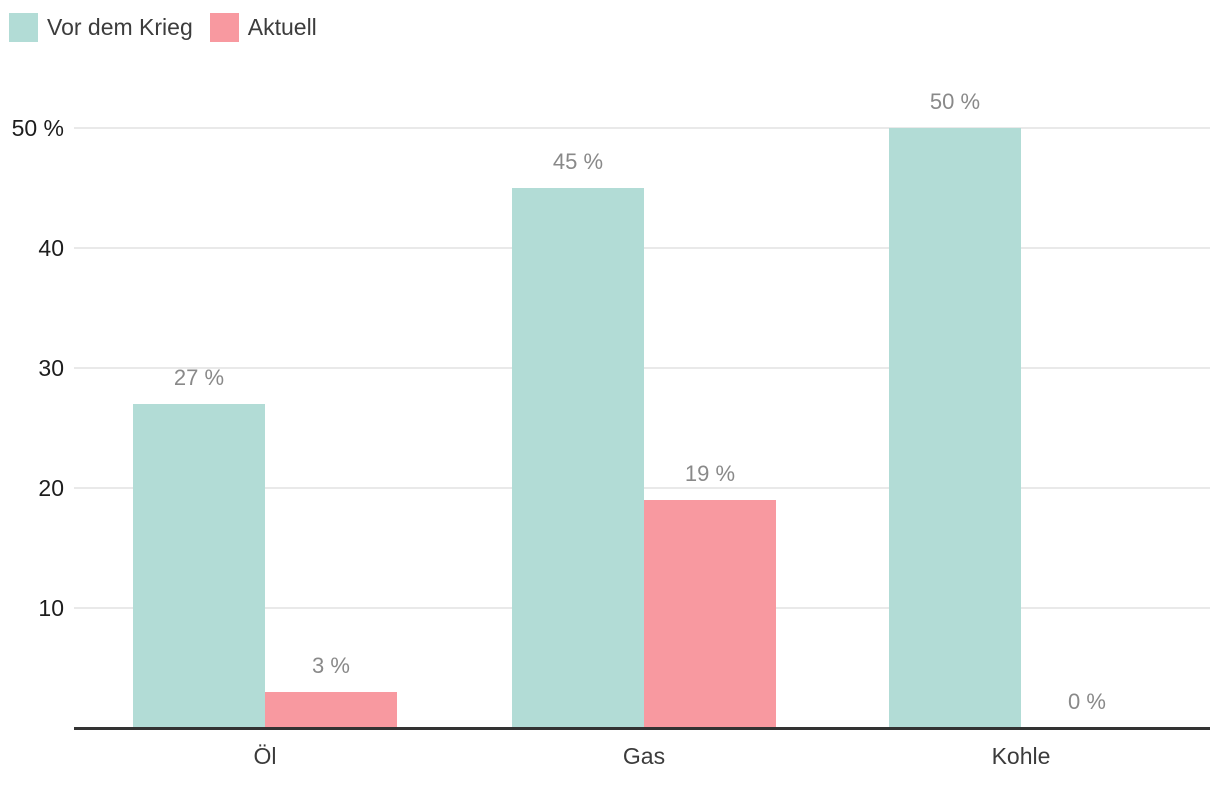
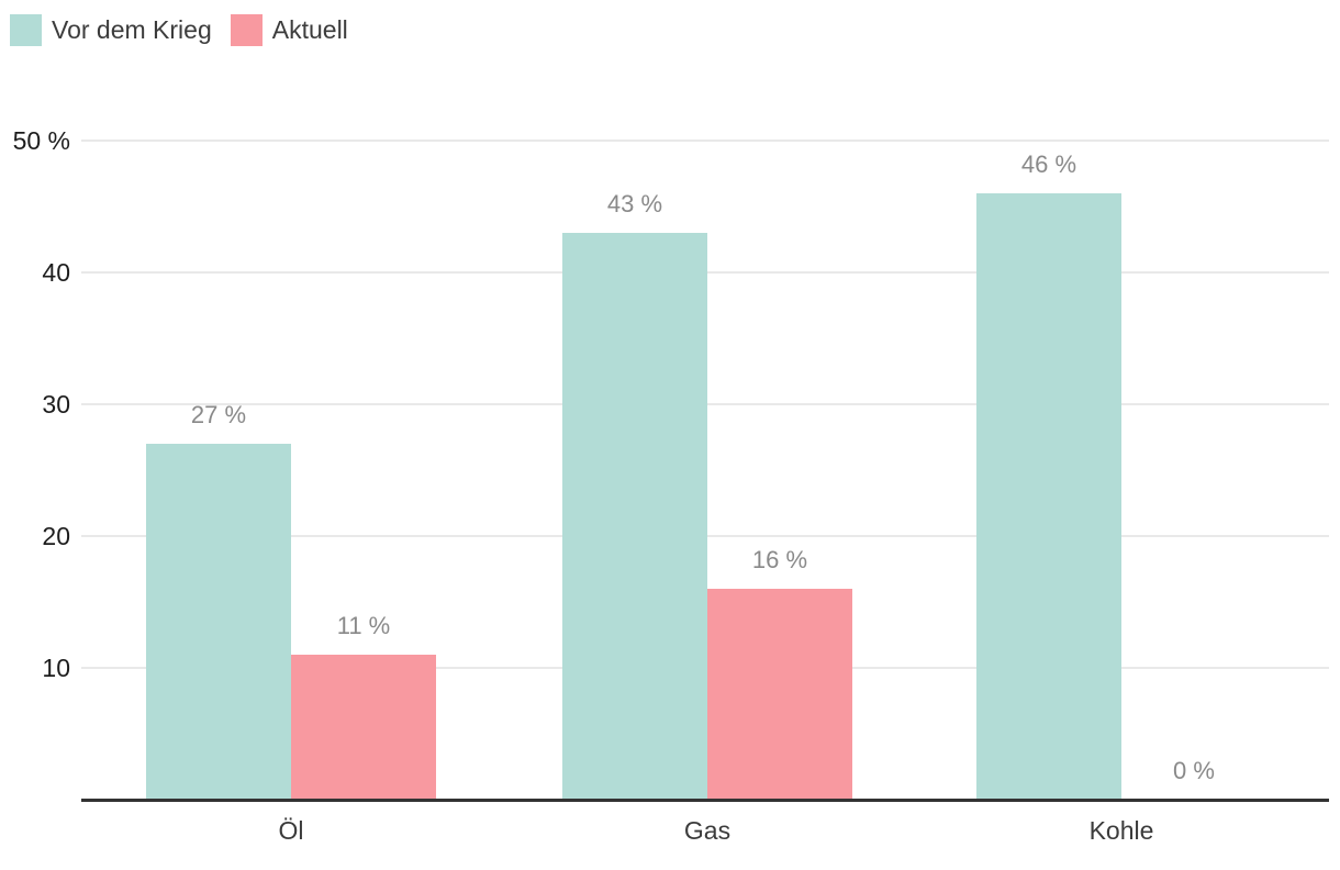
Aktuell/Öl: 3 -> 11
Vor dem Krieg/Gas: 45 -> 43
Aktuell/Gas: 19 -> 16
Vor dem Krieg/Kohle: 50 -> 46
